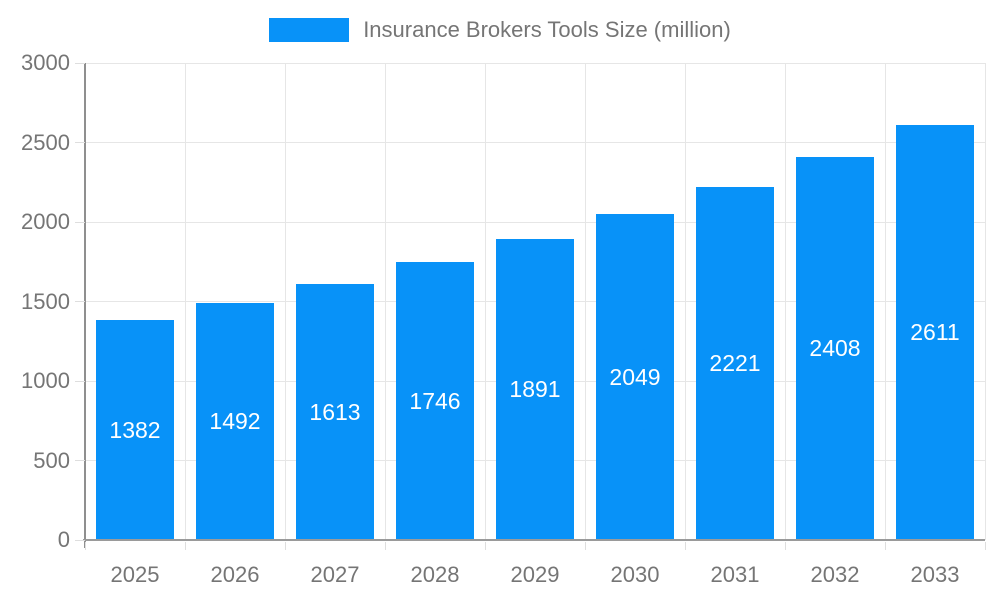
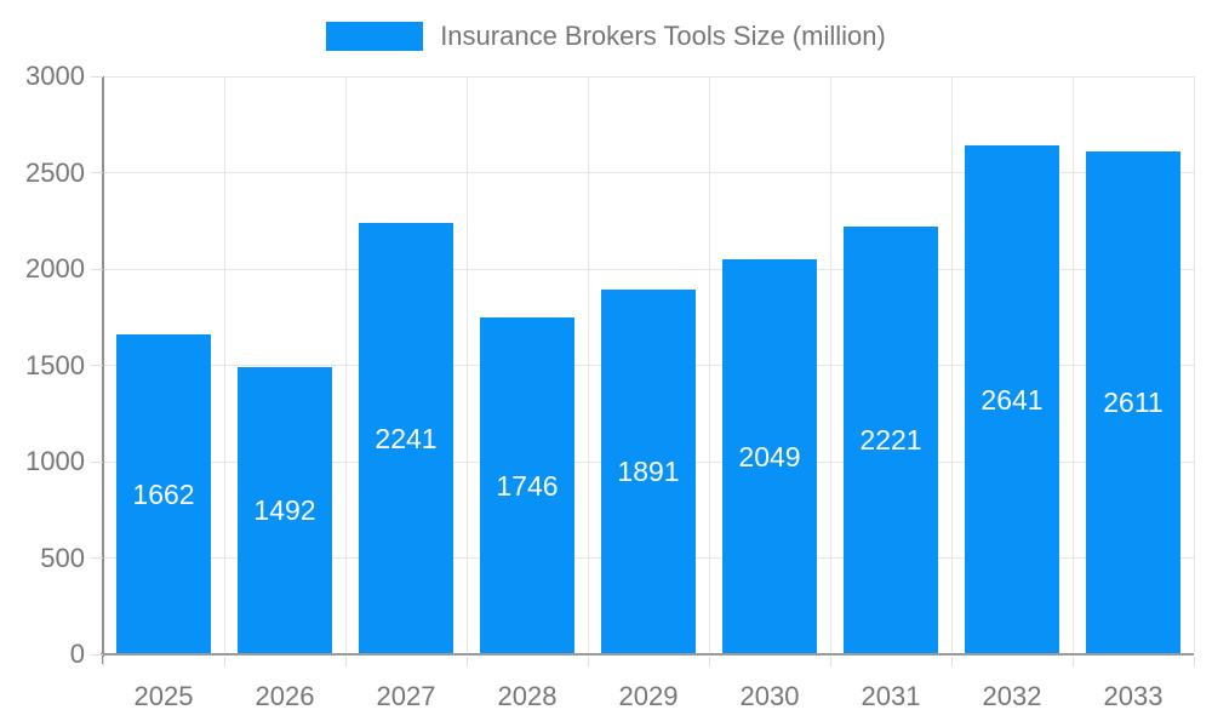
2025: 1382 -> 1662
2027: 1613 -> 2241
2032: 2408 -> 2641
